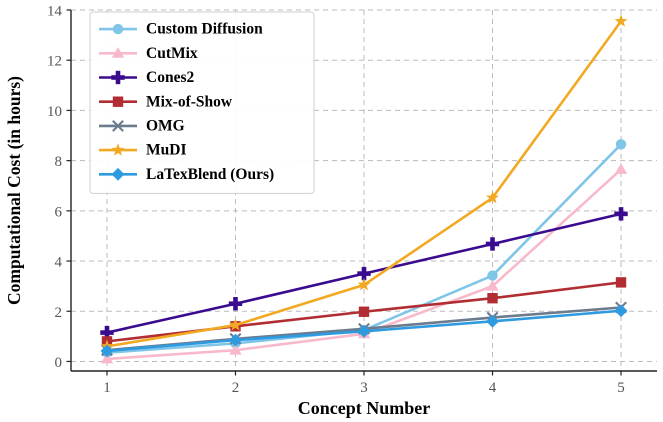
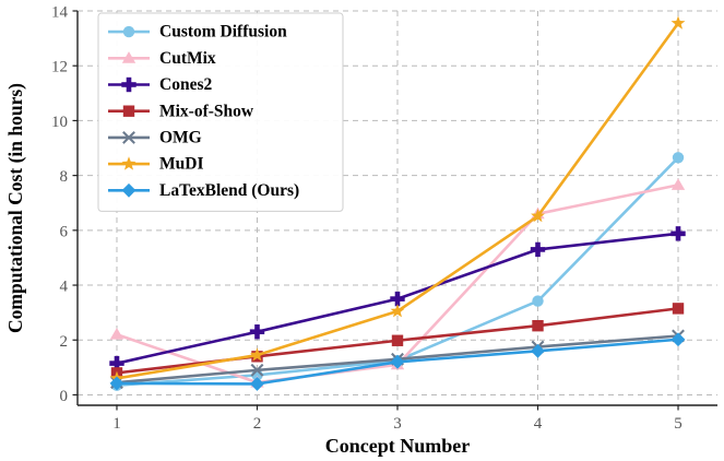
CutMix/1: 0.1 -> 2.2
LaTexBlend (Ours)/2: 0.8 -> 0.4
CutMix/4: 3.0 -> 6.6
Cones2/4: 4.7 -> 5.3
